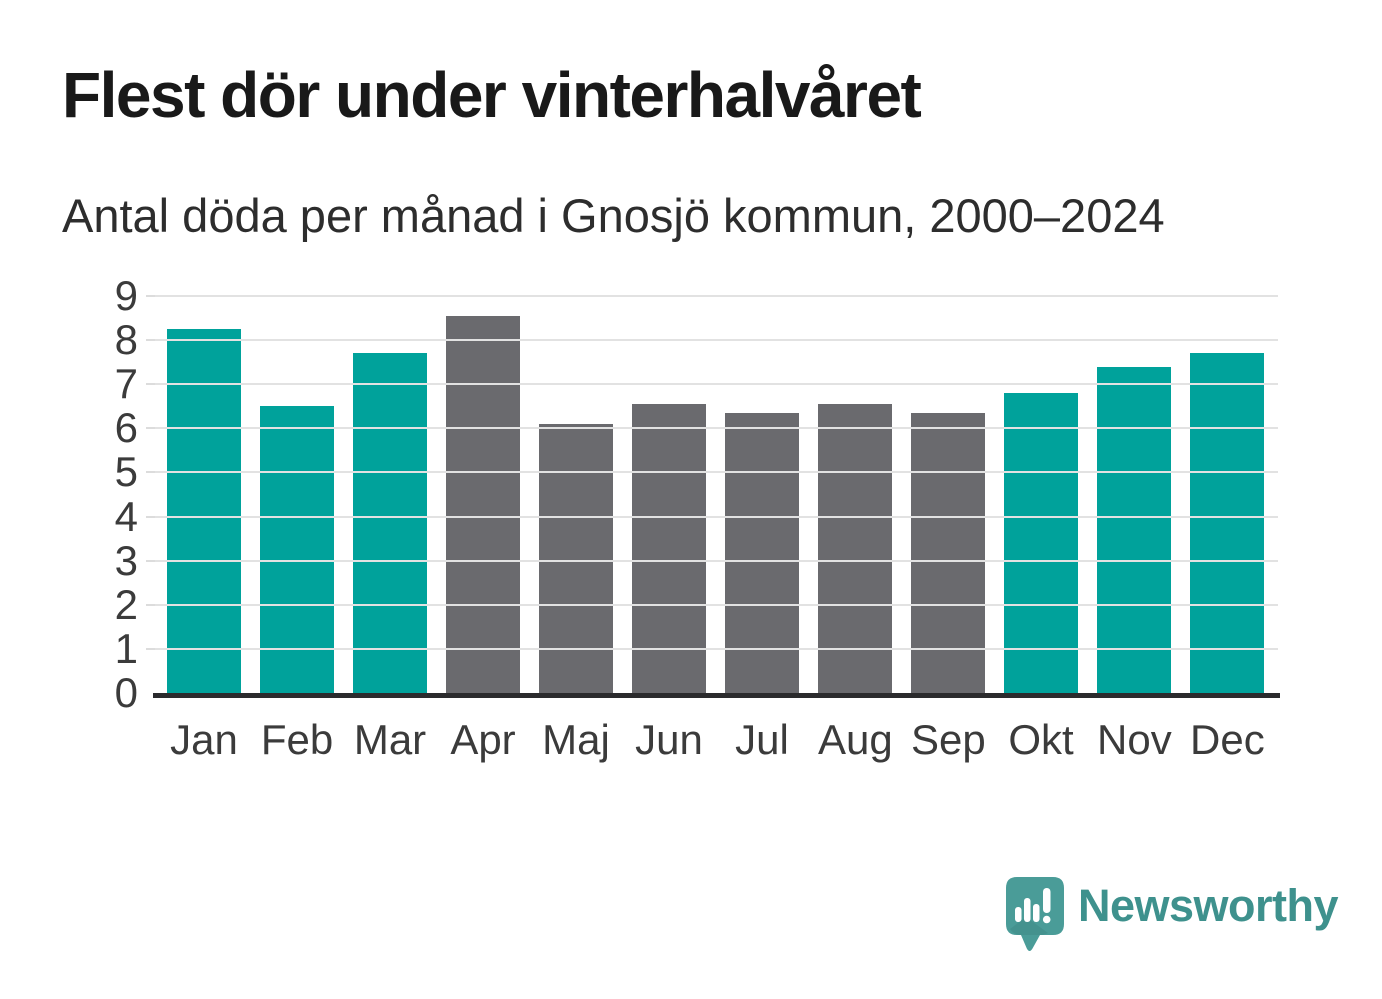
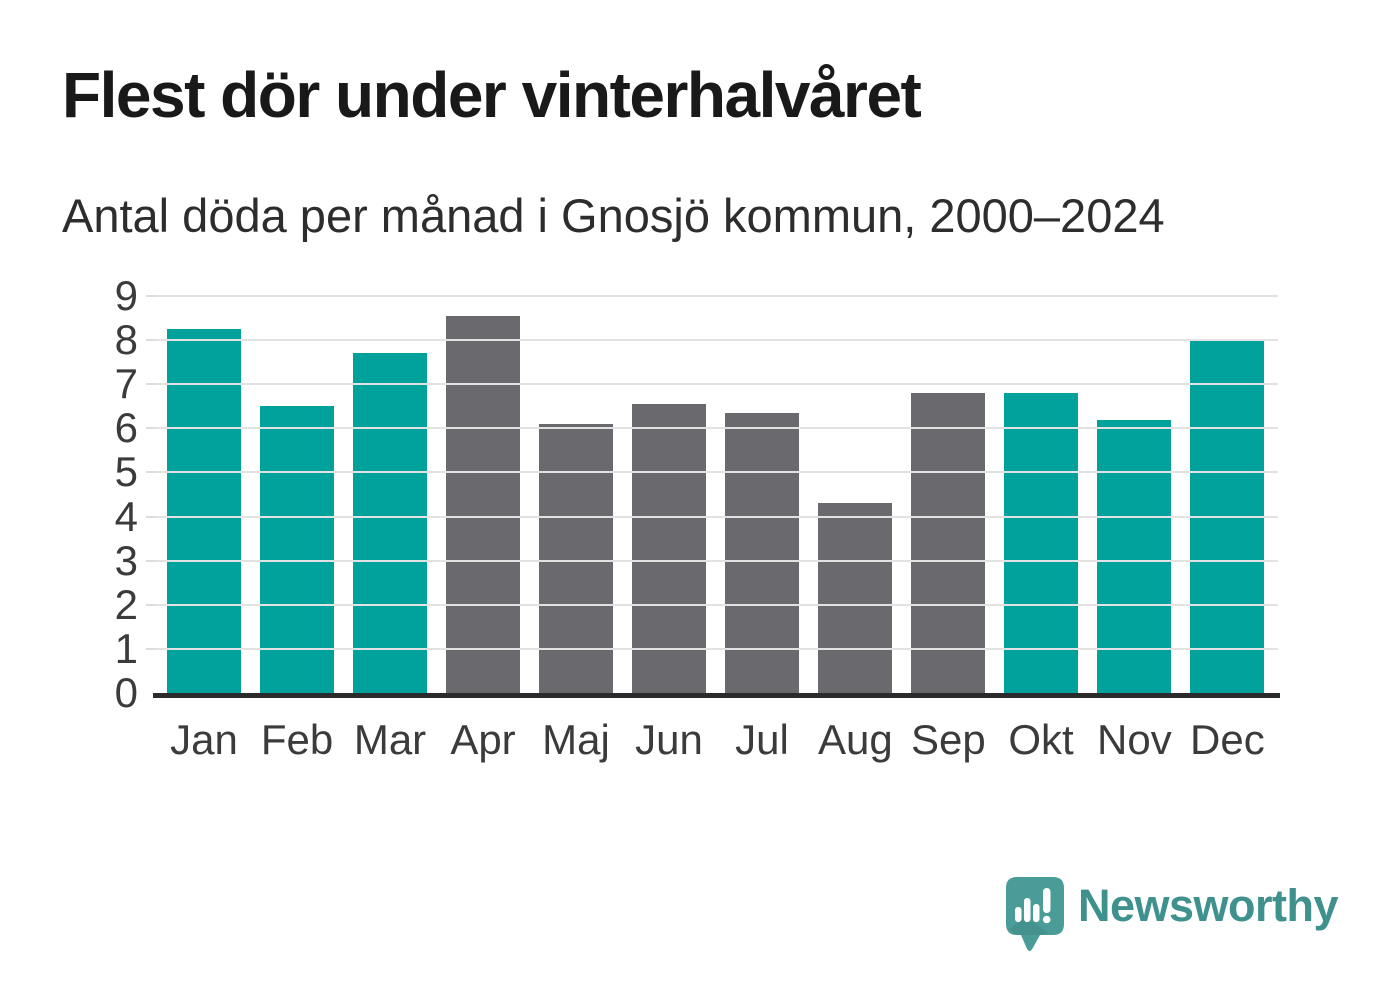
Aug: 6.5 -> 4.3
Sep: 6.3 -> 6.8
Nov: 7.4 -> 6.2
Dec: 7.7 -> 8.0
